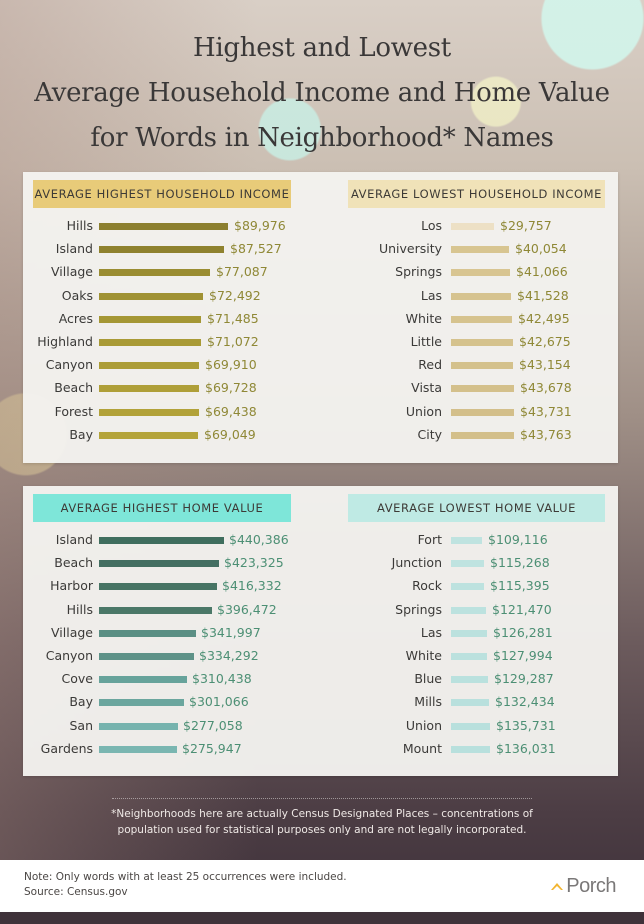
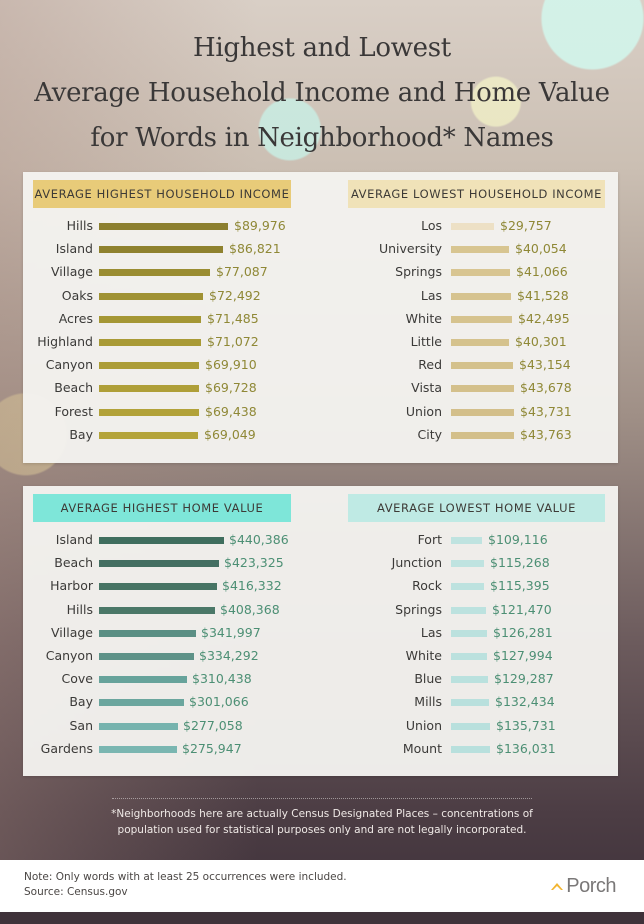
AVERAGE HIGHEST HOUSEHOLD INCOME/Island: $87,527 -> $86,821
AVERAGE LOWEST HOUSEHOLD INCOME/Little: $42,675 -> $40,301
AVERAGE HIGHEST HOME VALUE/Hills: $396,472 -> $408,368
